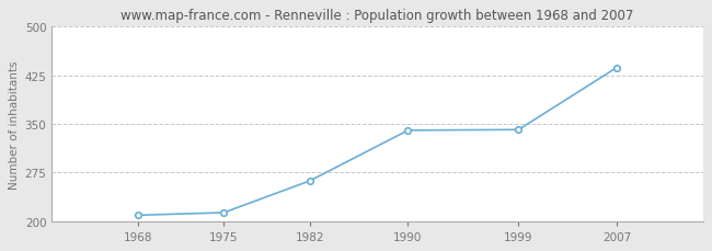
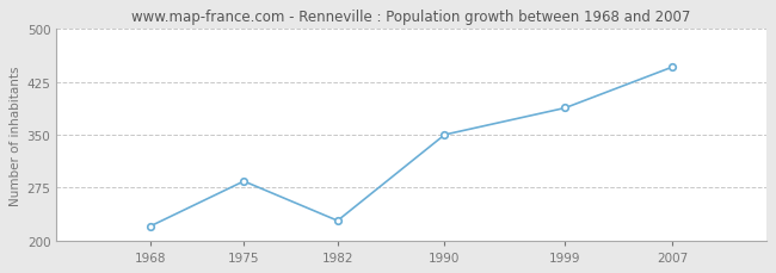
1968: 209 -> 220
1975: 213 -> 284
1982: 262 -> 228
1990: 340 -> 350
1999: 341 -> 388
2007: 437 -> 446
